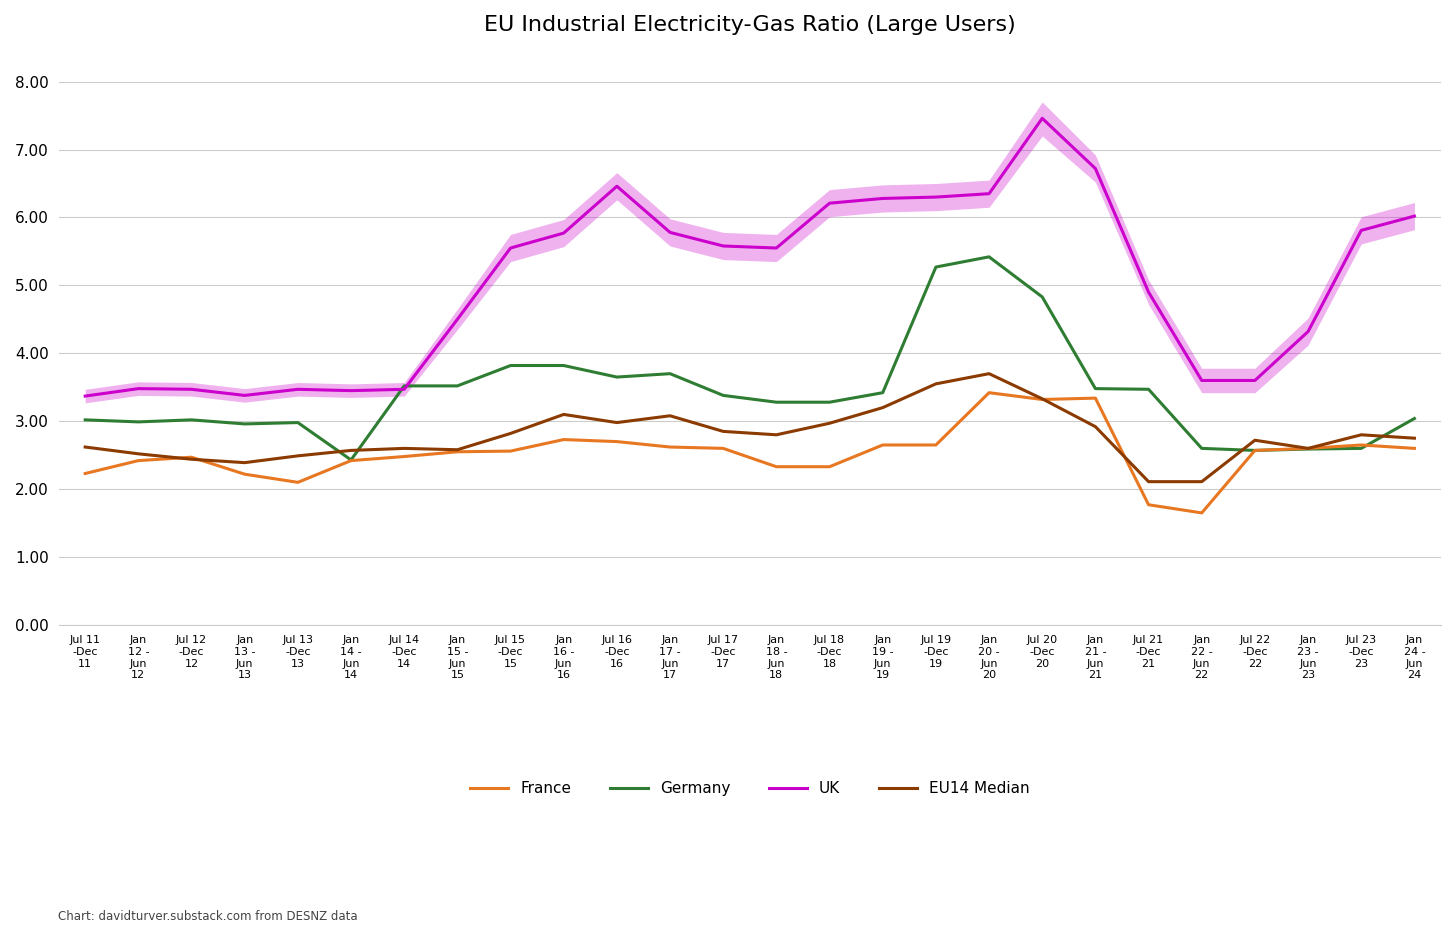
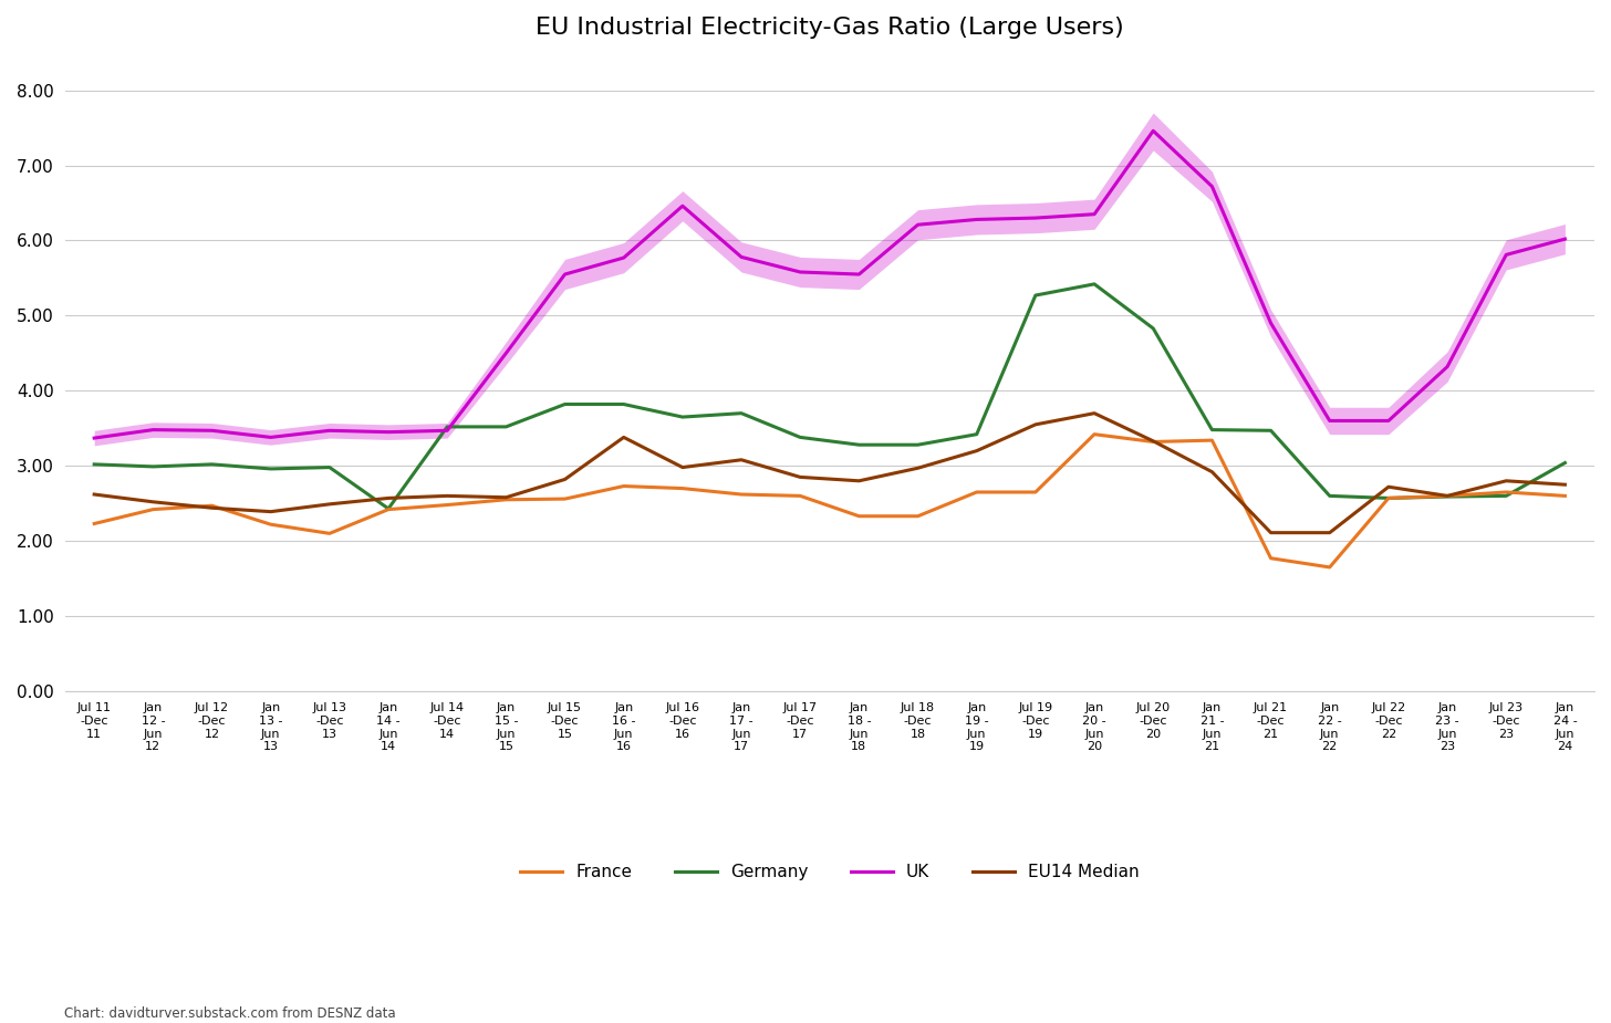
EU14 Median/Jan 16 - Jun 16: 3.10 -> 3.38
